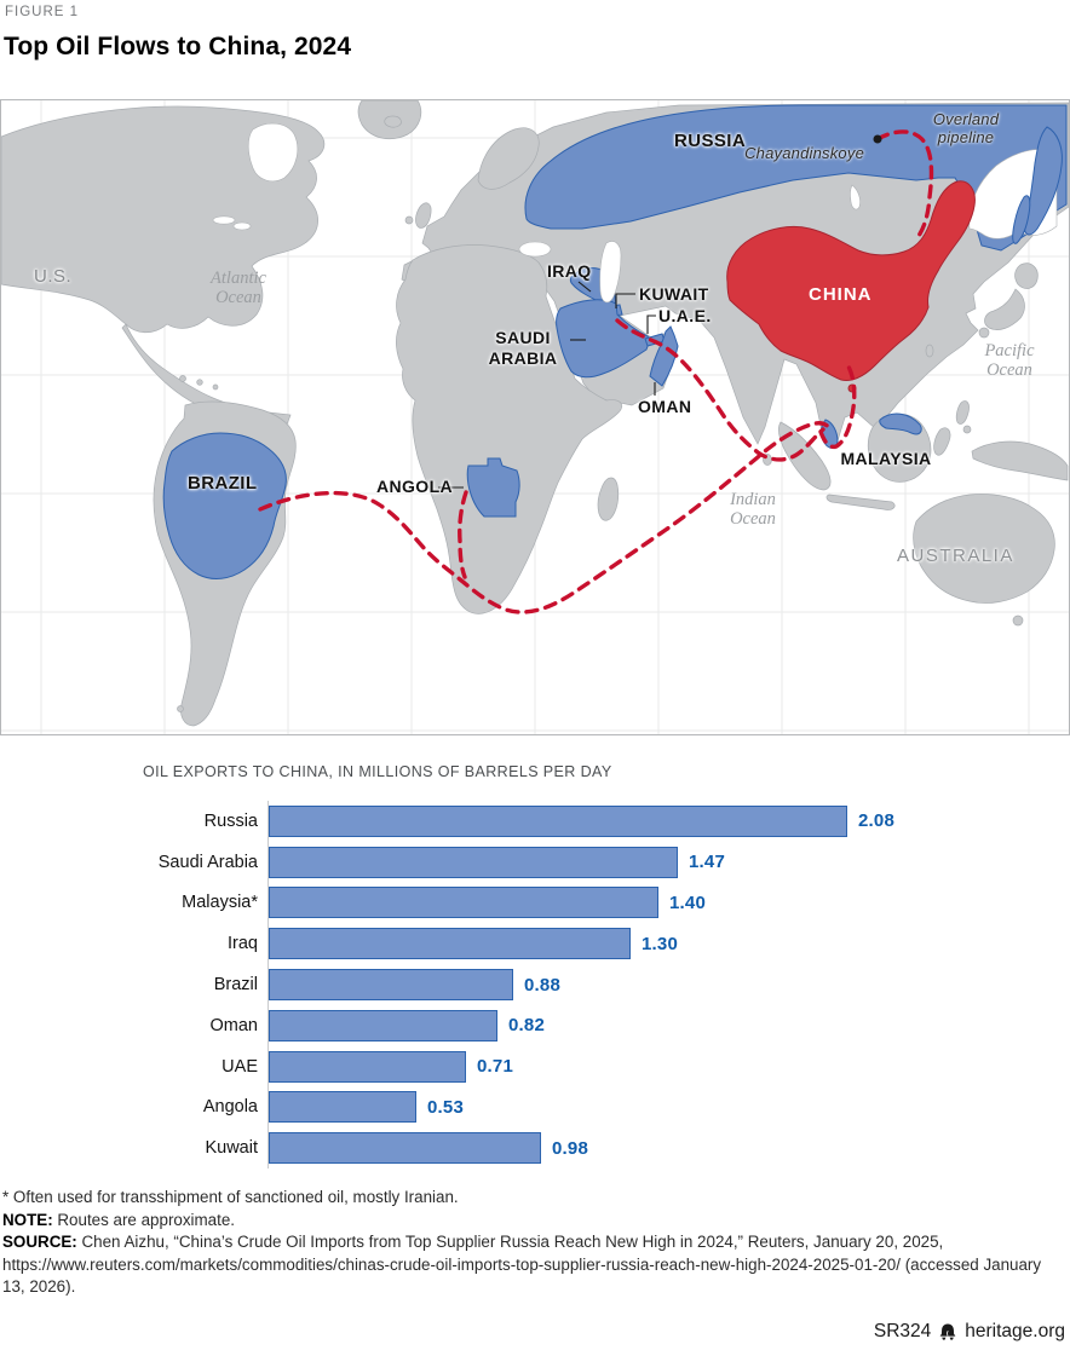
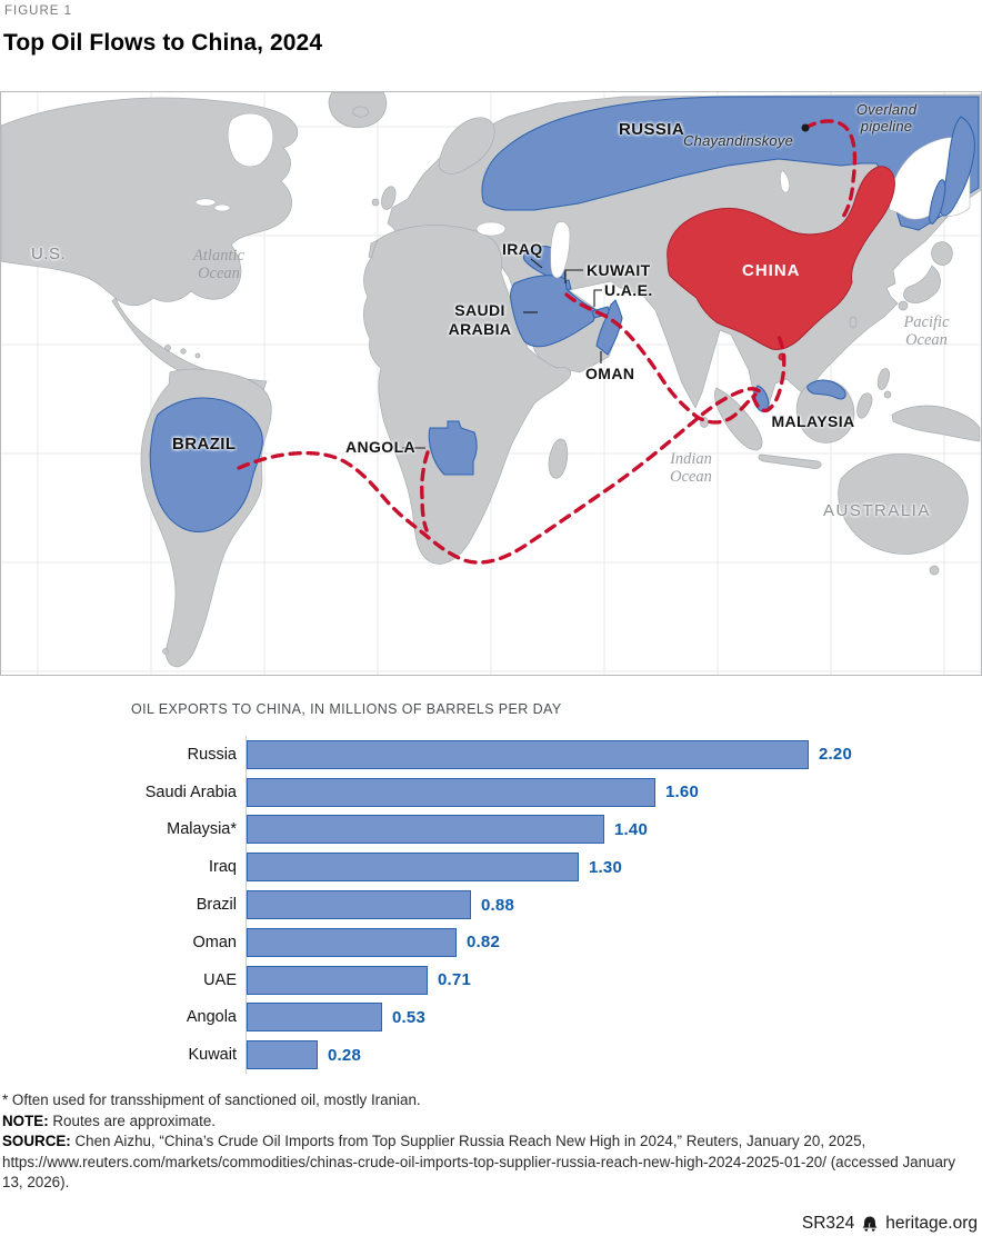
Russia: 2.08 -> 2.20
Saudi Arabia: 1.47 -> 1.60
Kuwait: 0.98 -> 0.28
